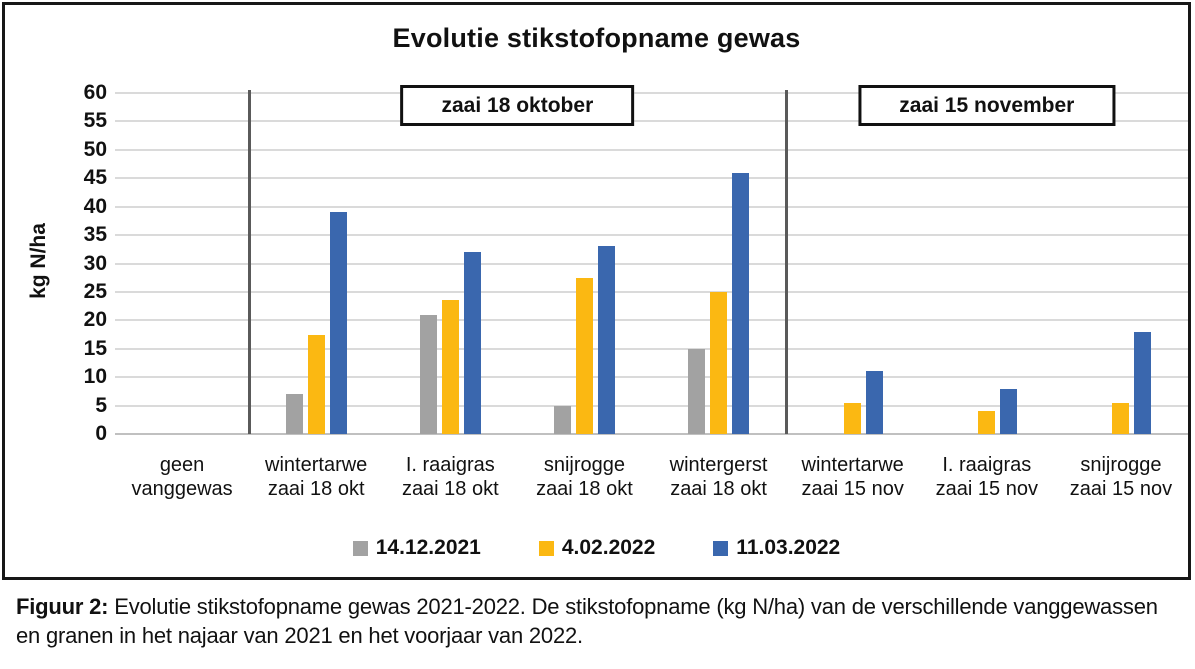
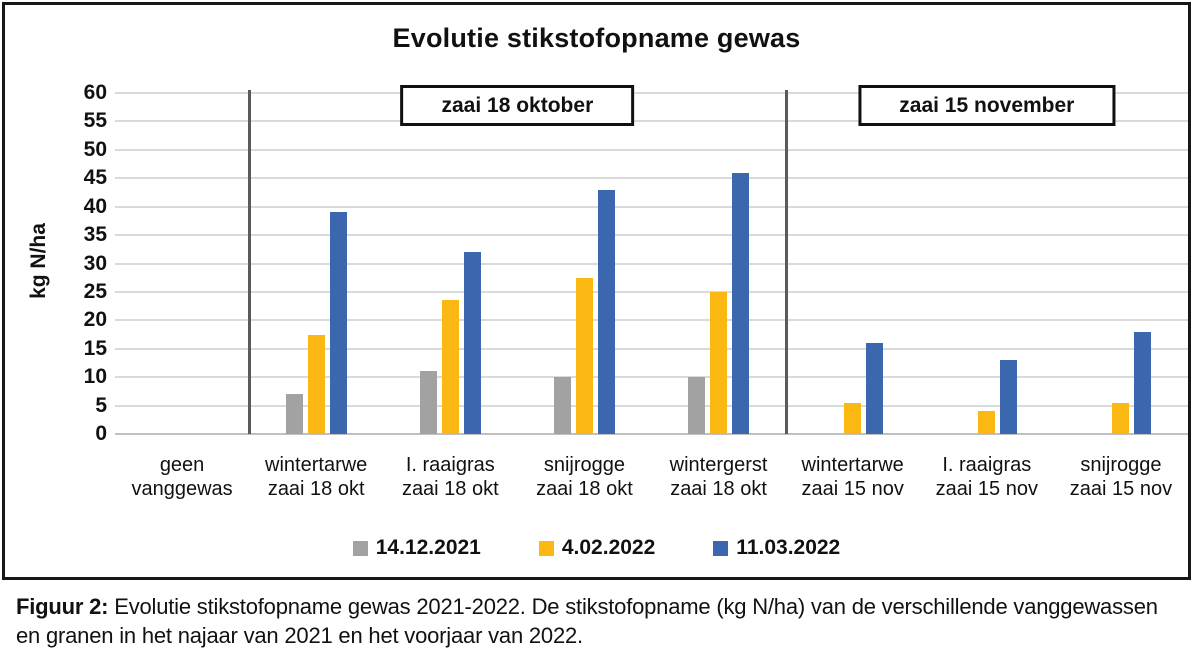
14.12.2021/I. raaigras zaai 18 okt: 21 -> 11
14.12.2021/snijrogge zaai 18 okt: 5 -> 10
11.03.2022/snijrogge zaai 18 okt: 33 -> 43
14.12.2021/wintergerst zaai 18 okt: 15 -> 10
11.03.2022/wintertarwe zaai 15 nov: 11 -> 16
11.03.2022/I. raaigras zaai 15 nov: 8 -> 13
